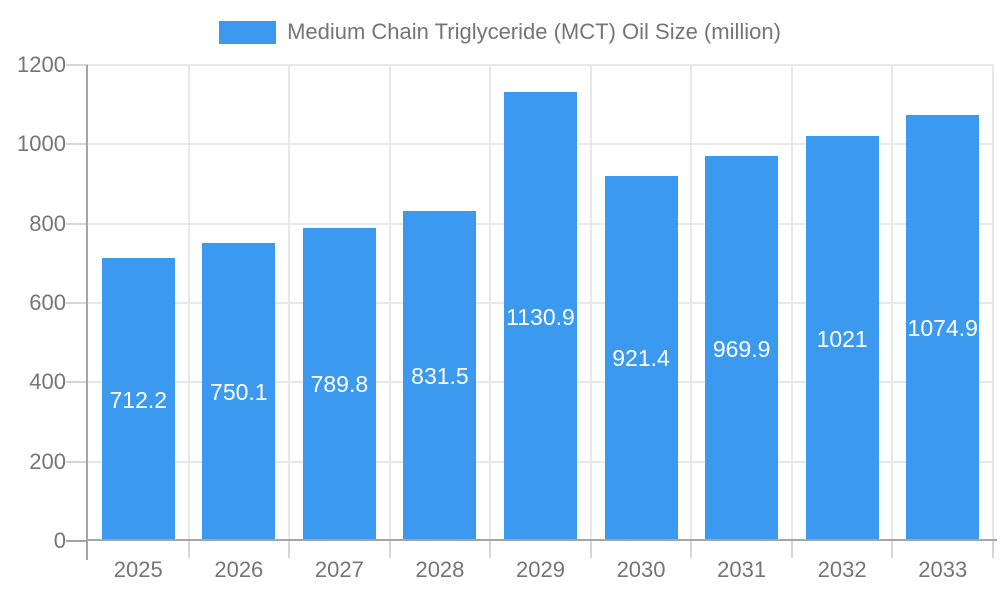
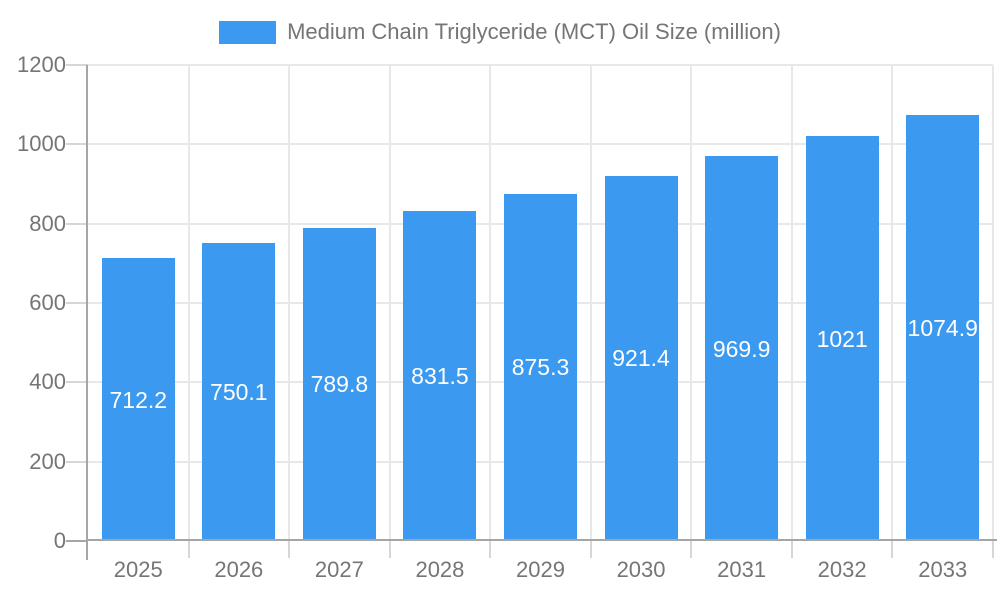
2029: 1130.9 -> 875.3
